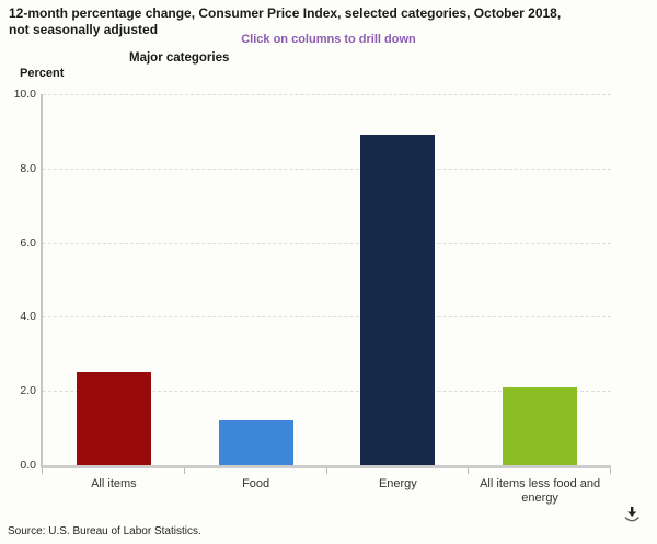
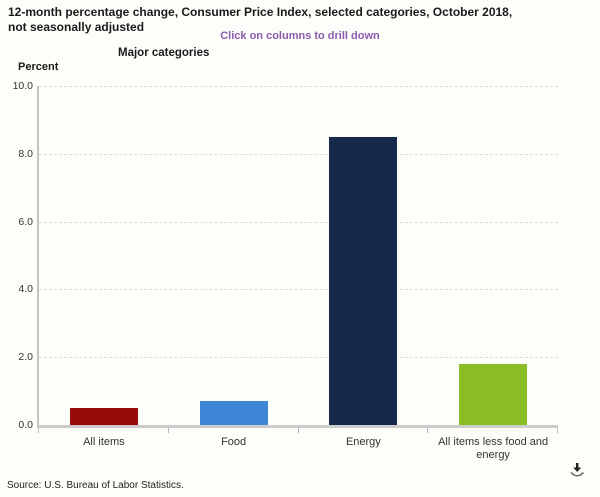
All items: 2.5 -> 0.5
Food: 1.2 -> 0.7
Energy: 8.9 -> 8.5
All items less food and energy: 2.1 -> 1.8
